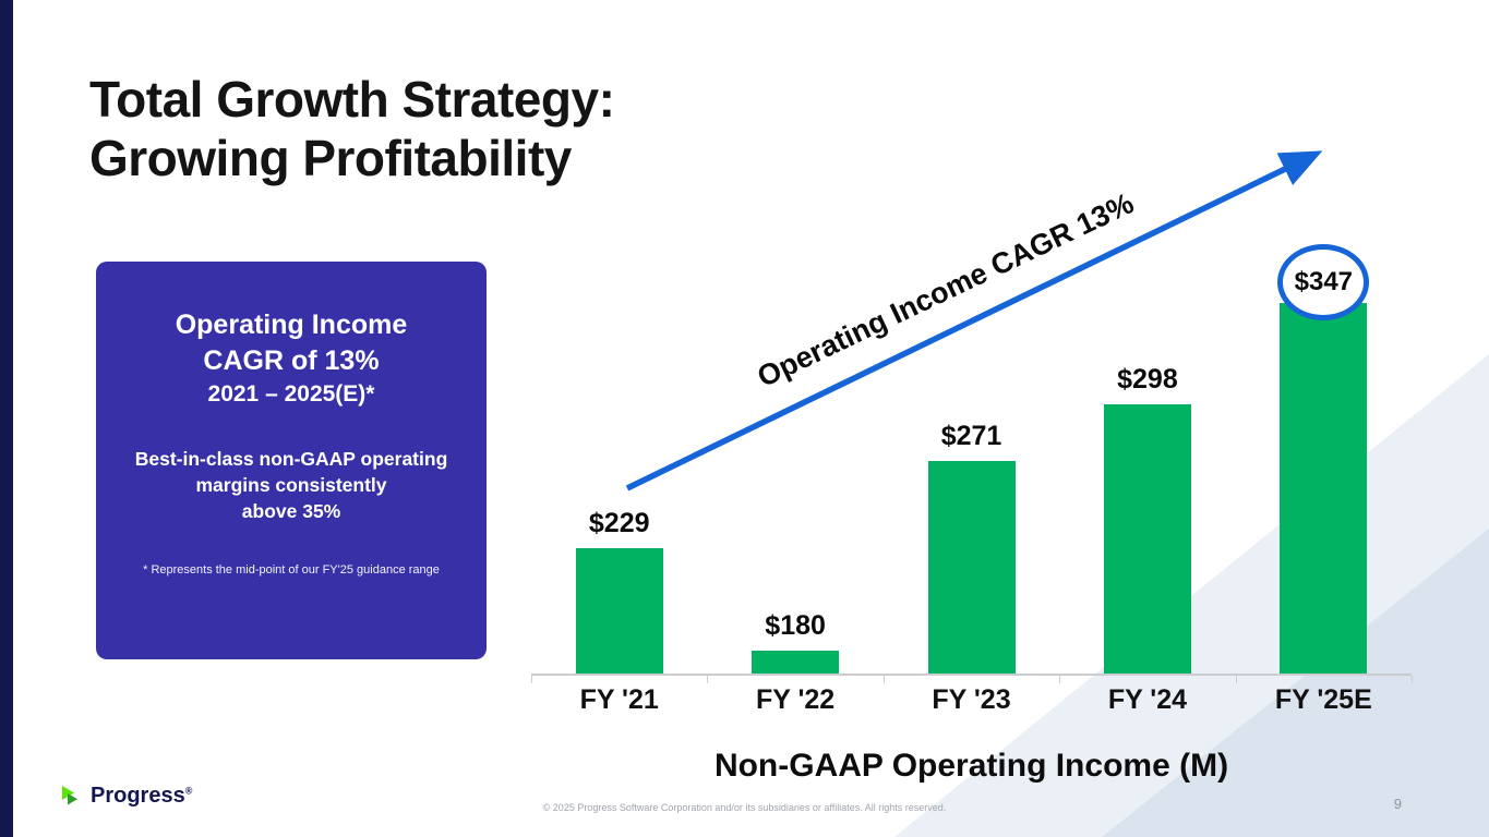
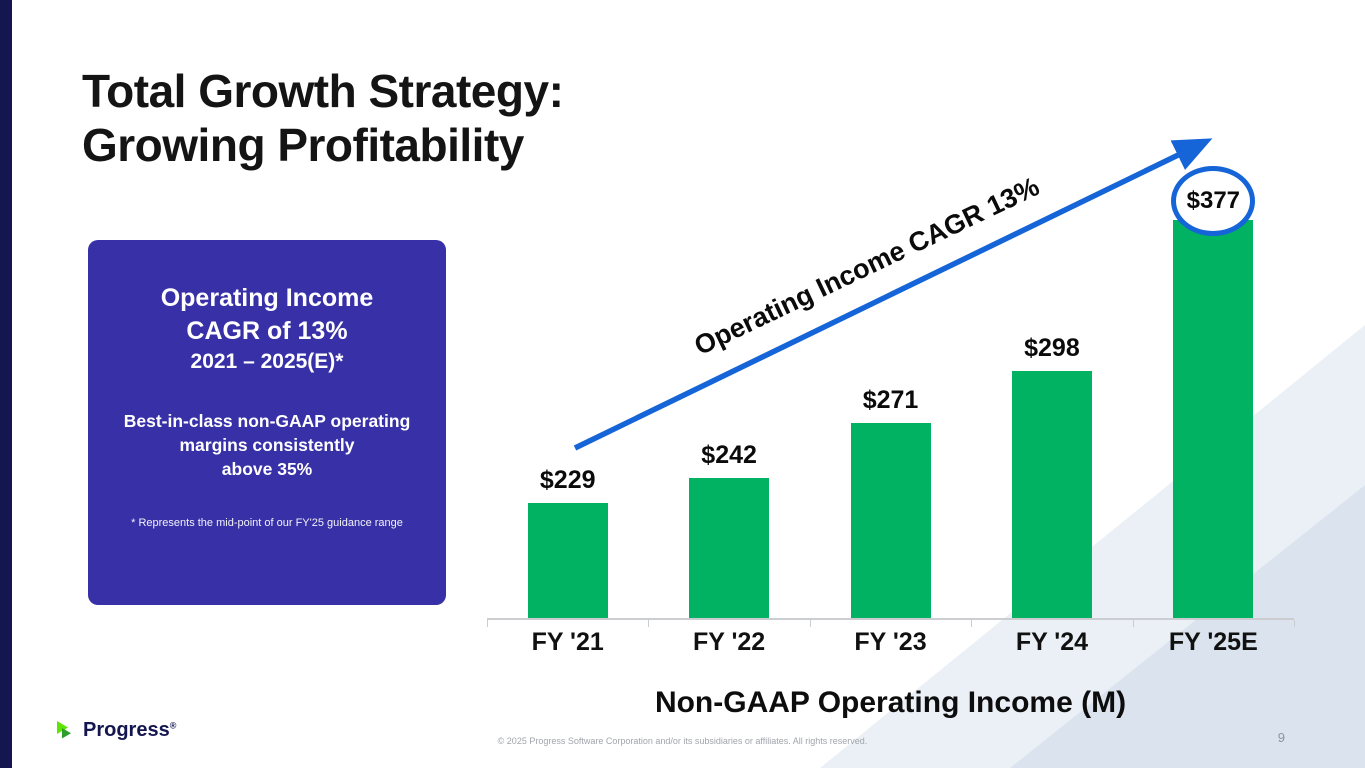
FY '22: $180 -> $242
FY '25E: $347 -> $377
